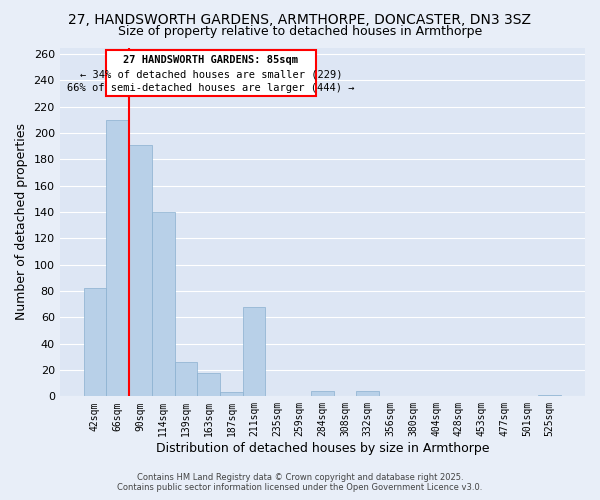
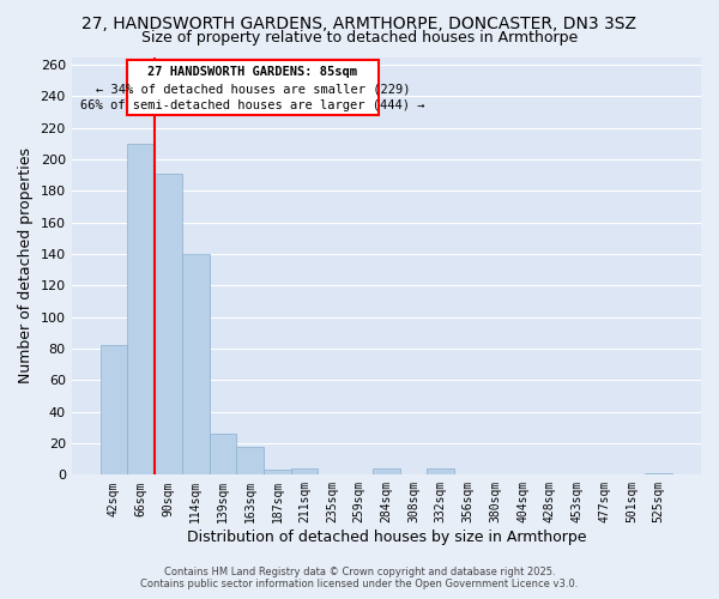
211sqm: 68 -> 4
